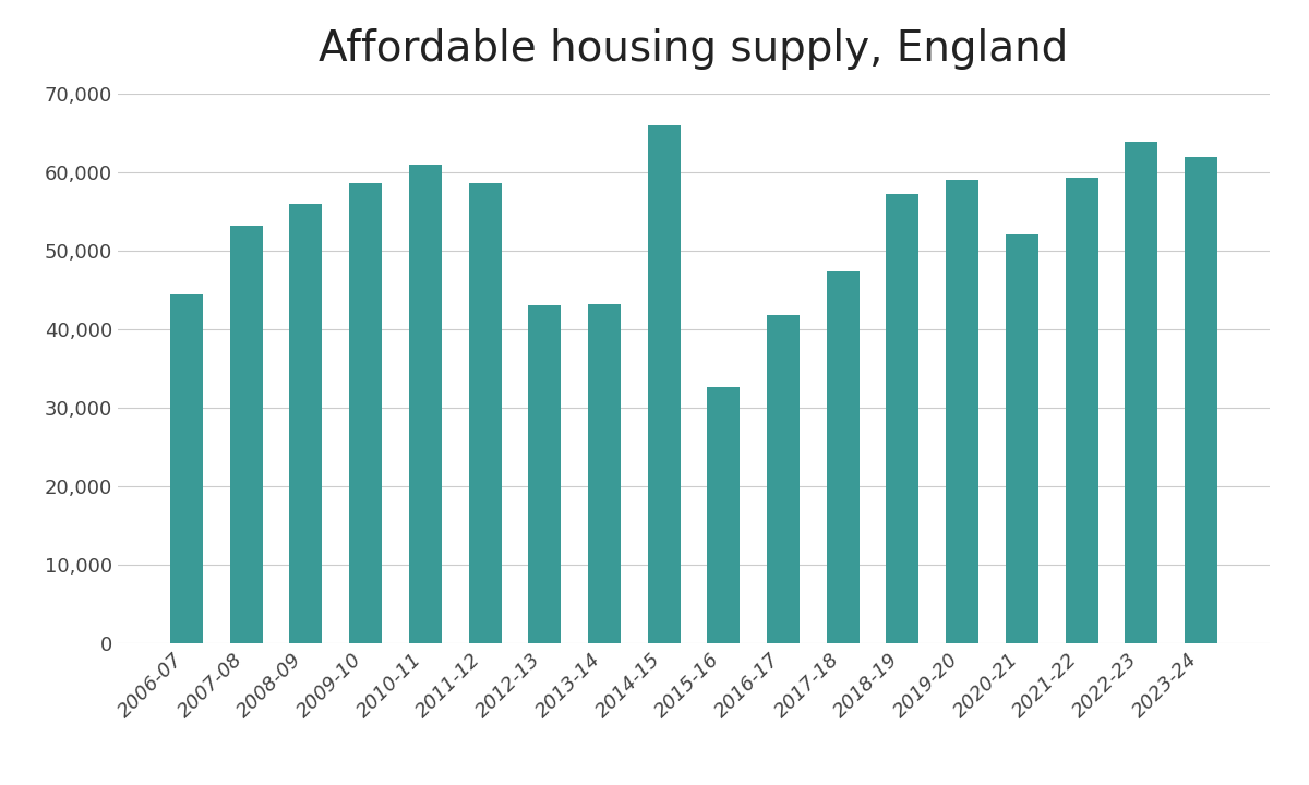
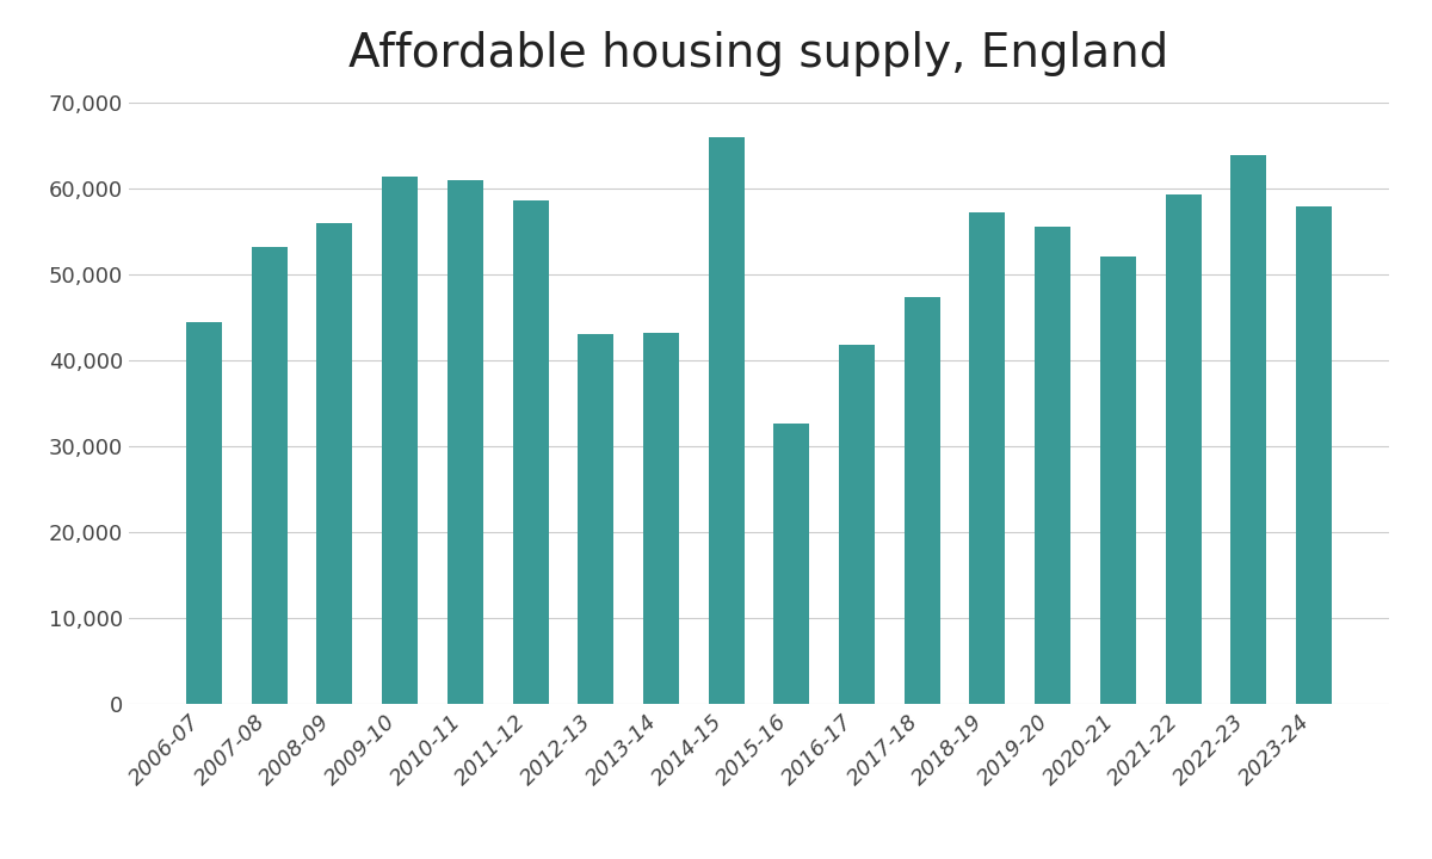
2009-10: 58,600 -> 61,400
2019-20: 59,100 -> 55,600
2023-24: 62,100 -> 58,000
